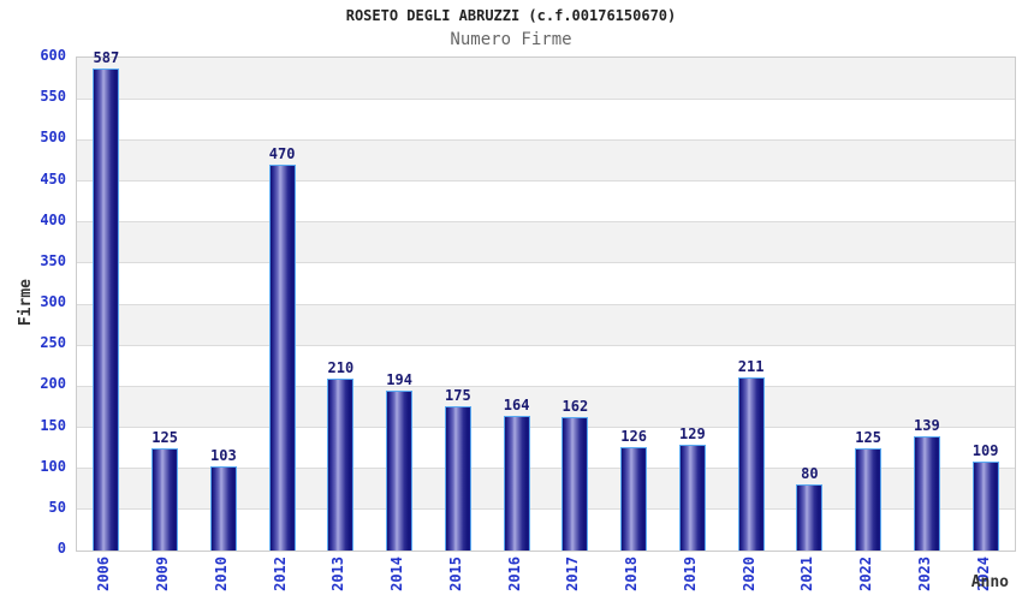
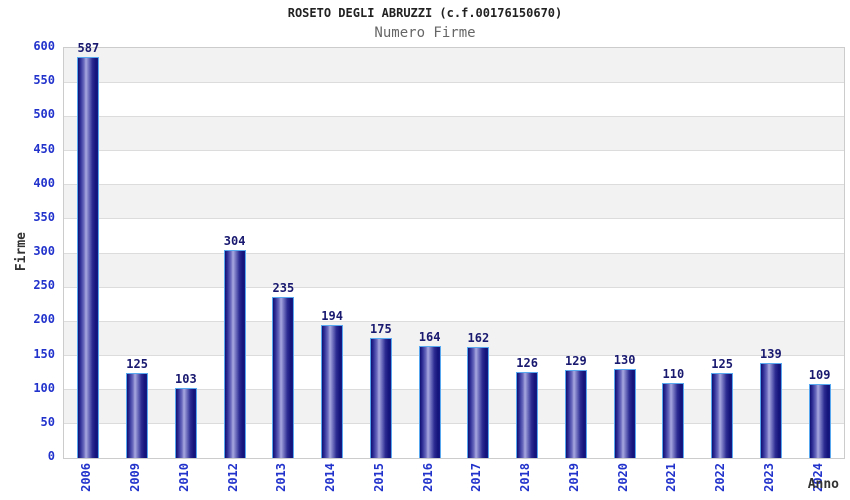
2012: 470 -> 304
2013: 210 -> 235
2020: 211 -> 130
2021: 80 -> 110
